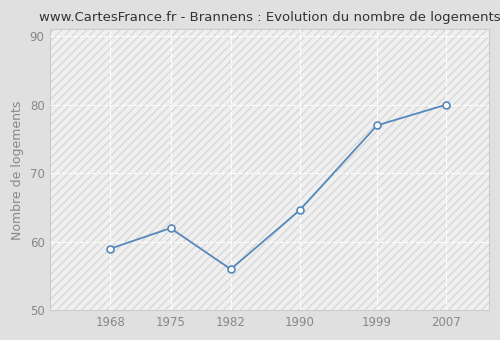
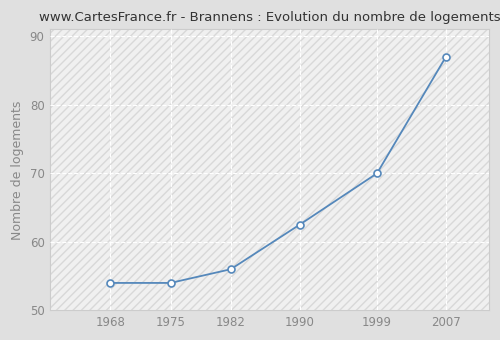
1968: 59.0 -> 54.0
1975: 62.0 -> 54.0
1990: 64.6 -> 62.5
1999: 77.0 -> 70.0
2007: 80.0 -> 87.0
